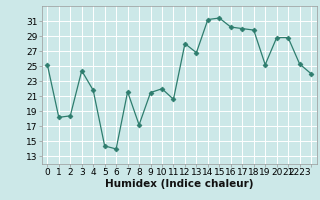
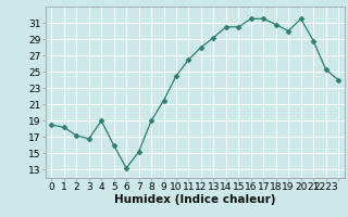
0: 25.2 -> 18.5
2: 18.4 -> 17.2
3: 24.4 -> 16.8
4: 21.8 -> 19.0
5: 14.4 -> 16.0
6: 14.0 -> 13.2
7: 21.6 -> 15.2
8: 17.2 -> 19.0
10: 22.0 -> 24.5
11: 20.6 -> 26.5
13: 26.8 -> 29.2
14: 31.2 -> 30.5
15: 31.4 -> 30.5
16: 30.2 -> 31.5
17: 30.0 -> 31.5
18: 29.8 -> 30.8
19: 25.2 -> 30.0
20: 28.8 -> 31.5
